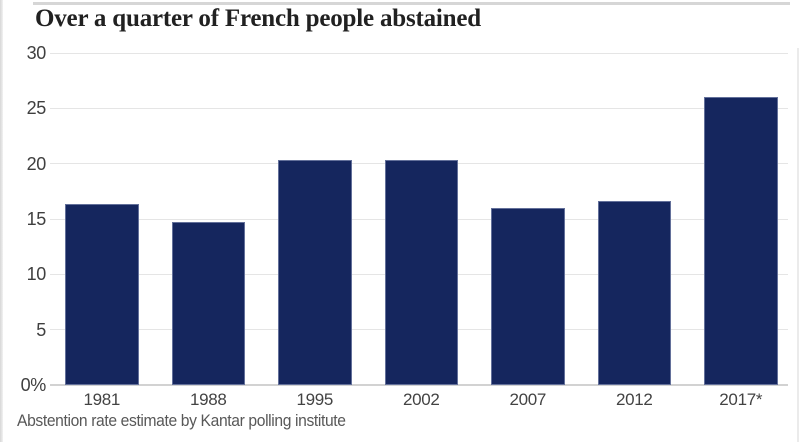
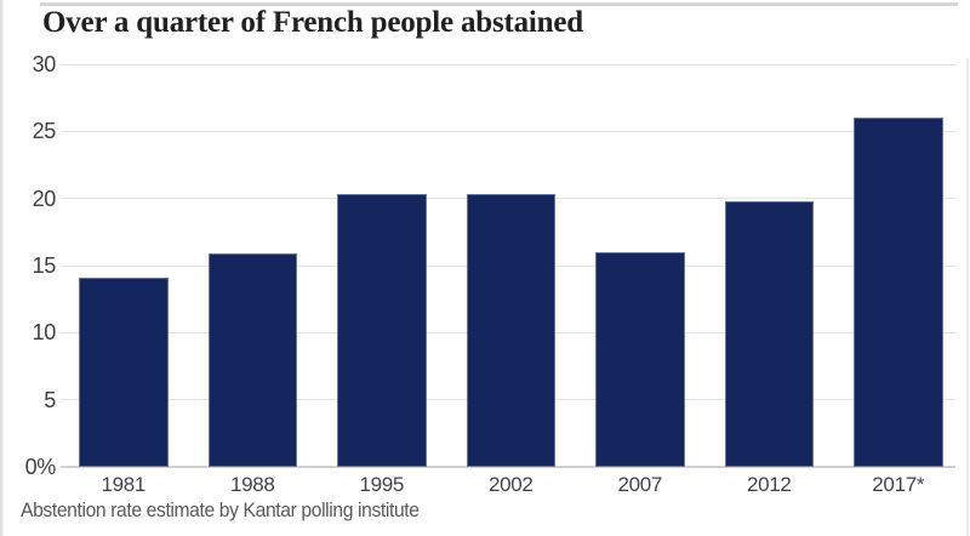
1981: 16.4 -> 14.1
1988: 14.7 -> 15.9
2012: 16.6 -> 19.8
